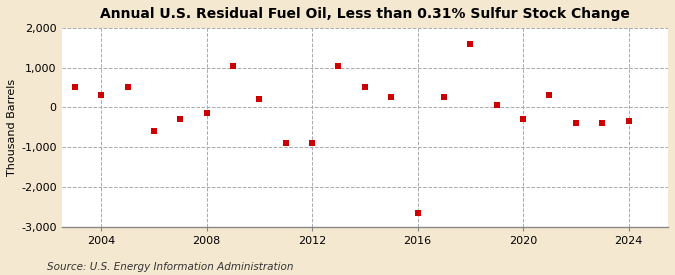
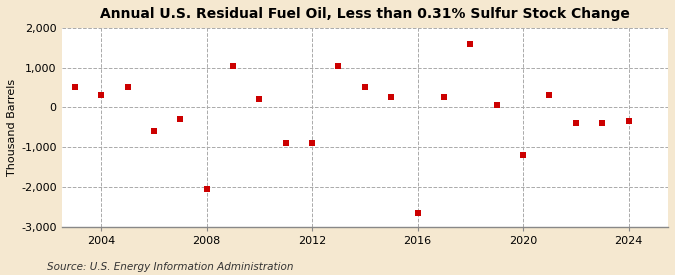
2008: -150 -> -2,050
2020: -300 -> -1,200
